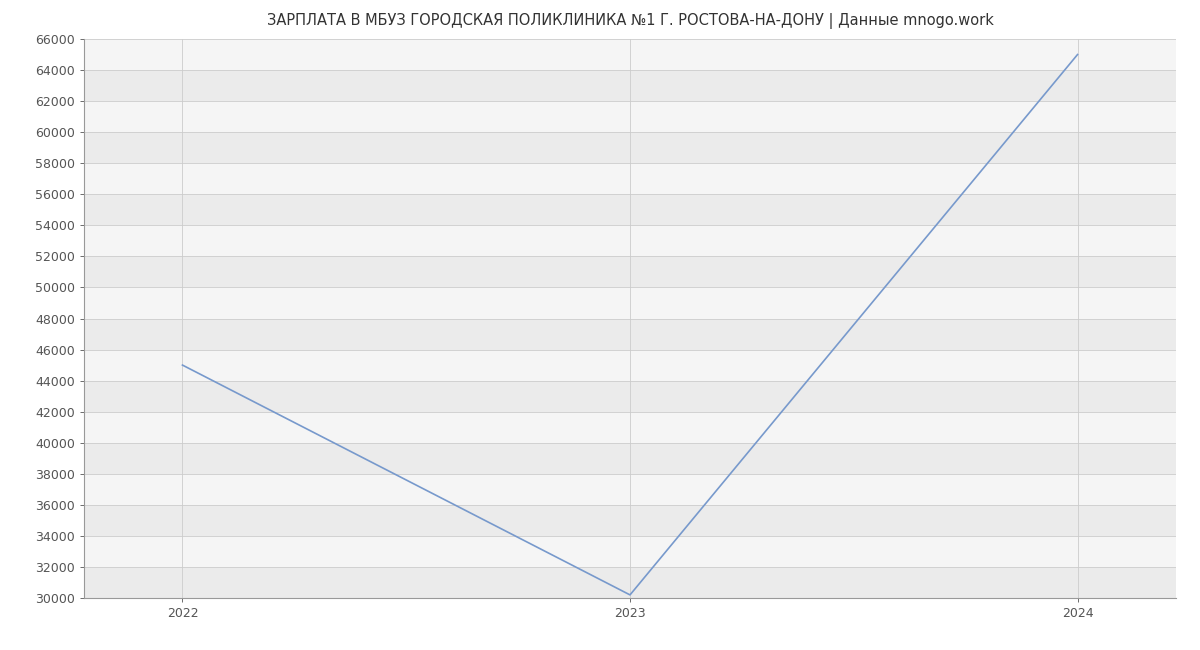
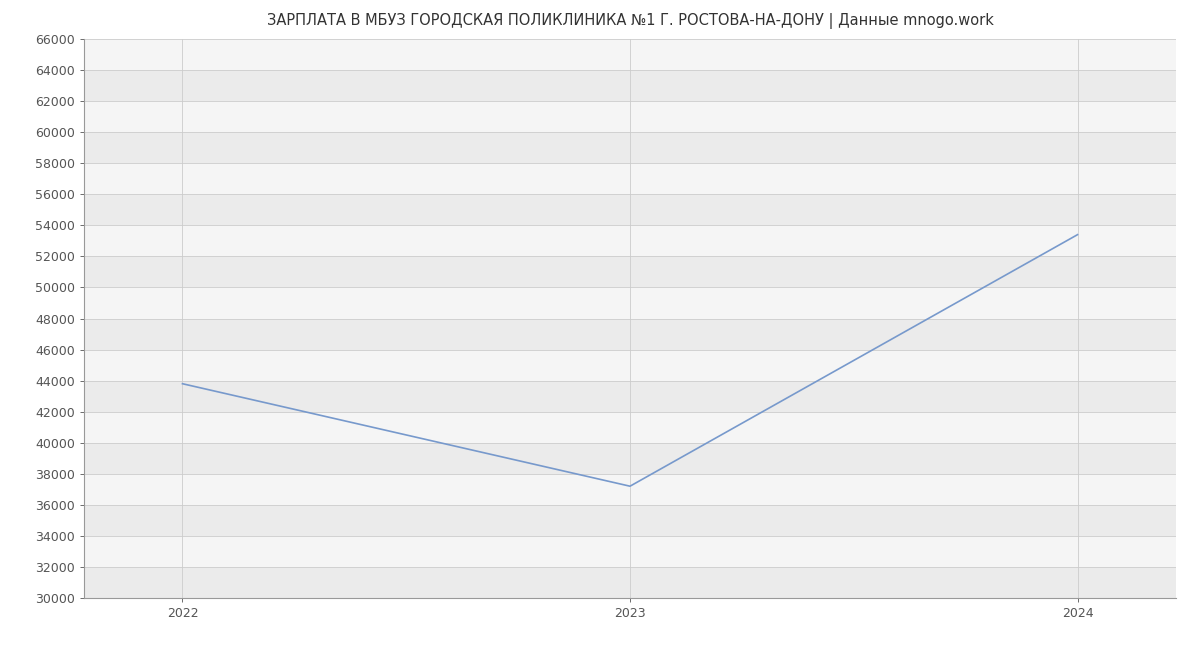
2022: 45000 -> 43800
2023: 30200 -> 37200
2024: 65000 -> 53400
